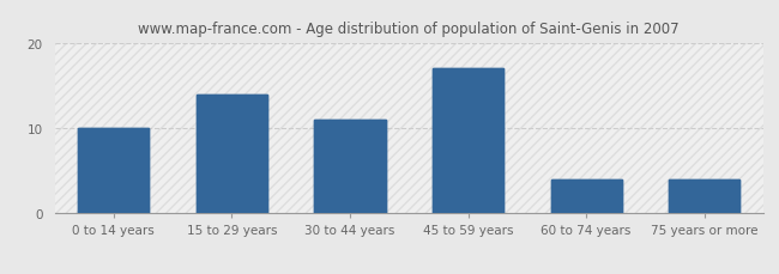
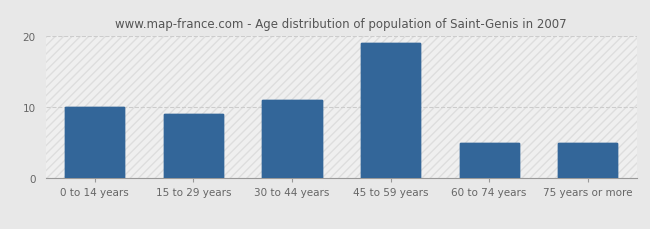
15 to 29 years: 14 -> 9
45 to 59 years: 17 -> 19
60 to 74 years: 4 -> 5
75 years or more: 4 -> 5
